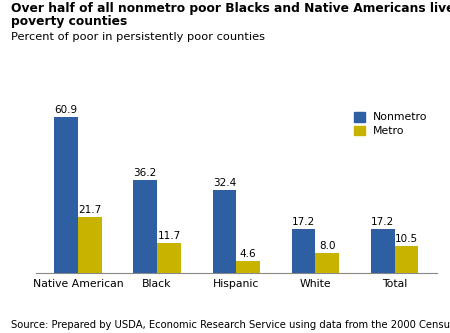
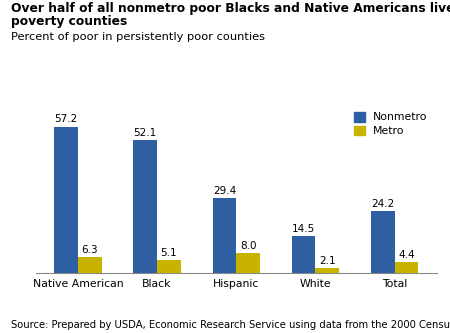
Nonmetro/Native American: 60.9 -> 57.2
Metro/Native American: 21.7 -> 6.3
Nonmetro/Black: 36.2 -> 52.1
Metro/Black: 11.7 -> 5.1
Nonmetro/Hispanic: 32.4 -> 29.4
Metro/Hispanic: 4.6 -> 8.0
Nonmetro/White: 17.2 -> 14.5
Metro/White: 8.0 -> 2.1
Nonmetro/Total: 17.2 -> 24.2
Metro/Total: 10.5 -> 4.4
